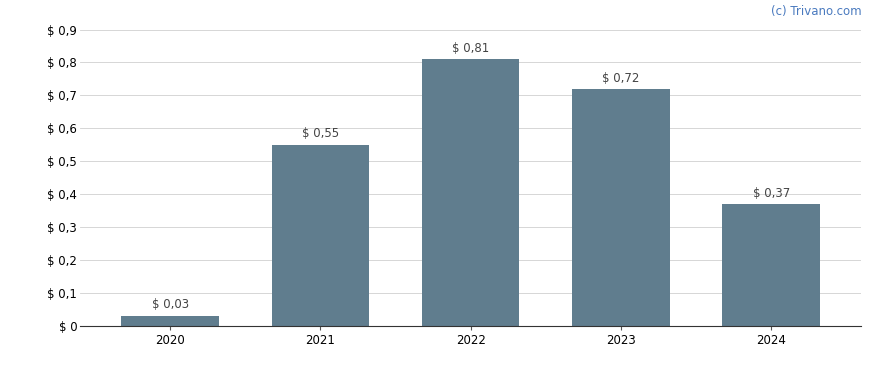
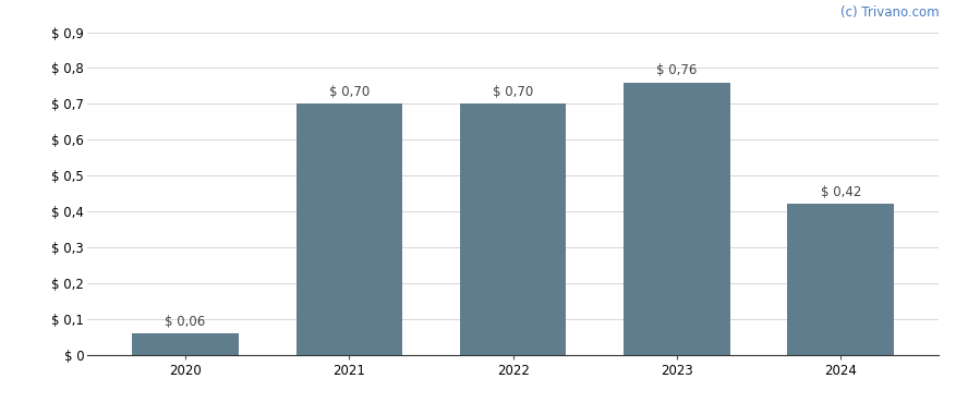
2020: 0,03 -> 0,06
2021: 0,55 -> 0,70
2022: 0,81 -> 0,70
2023: 0,72 -> 0,76
2024: 0,37 -> 0,42
